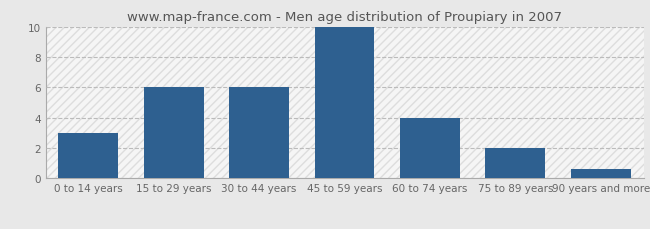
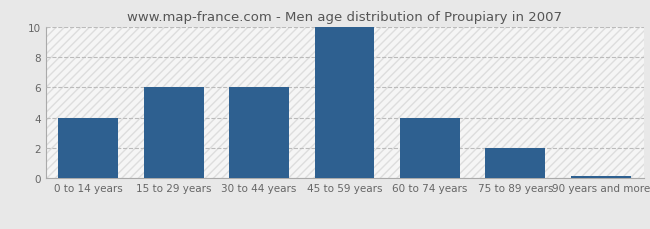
0 to 14 years: 3.0 -> 4.0
90 years and more: 0.6 -> 0.1
